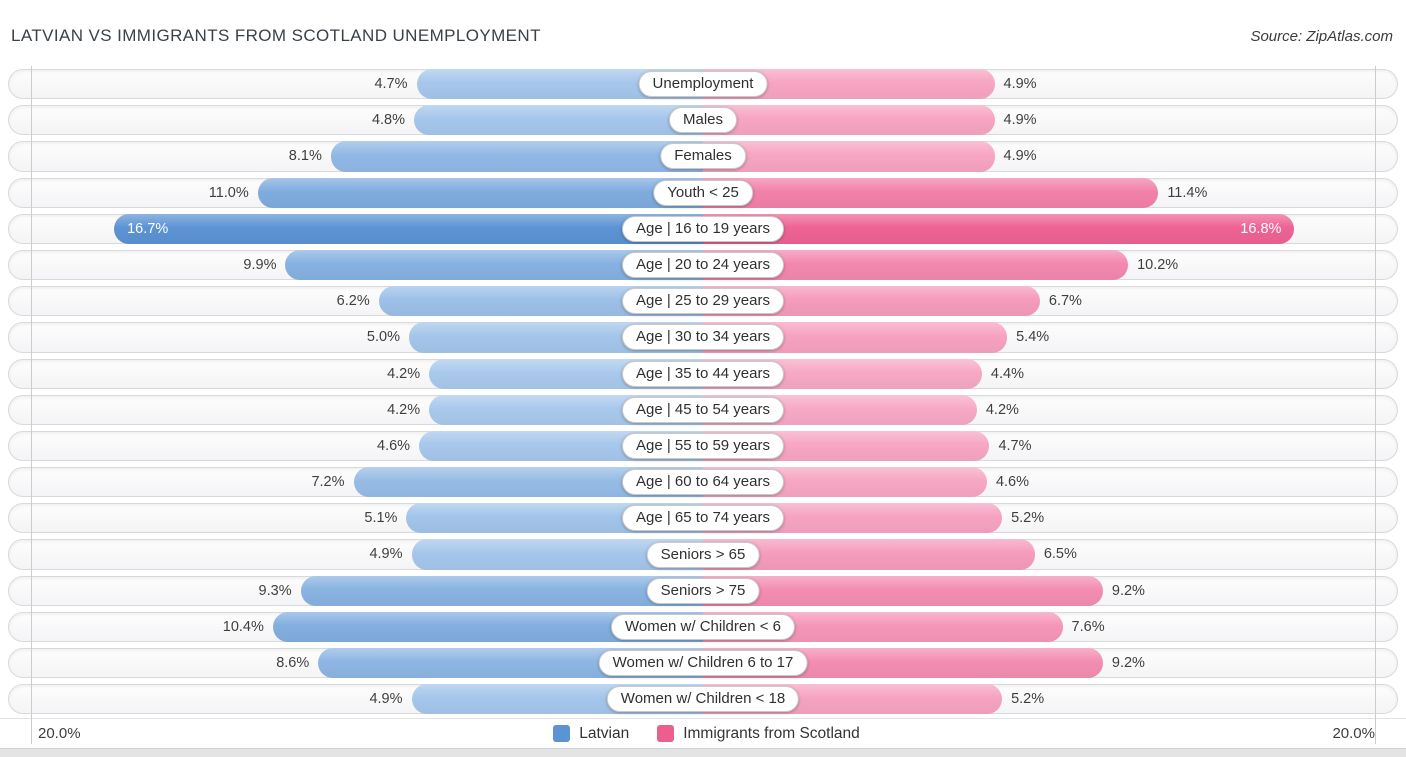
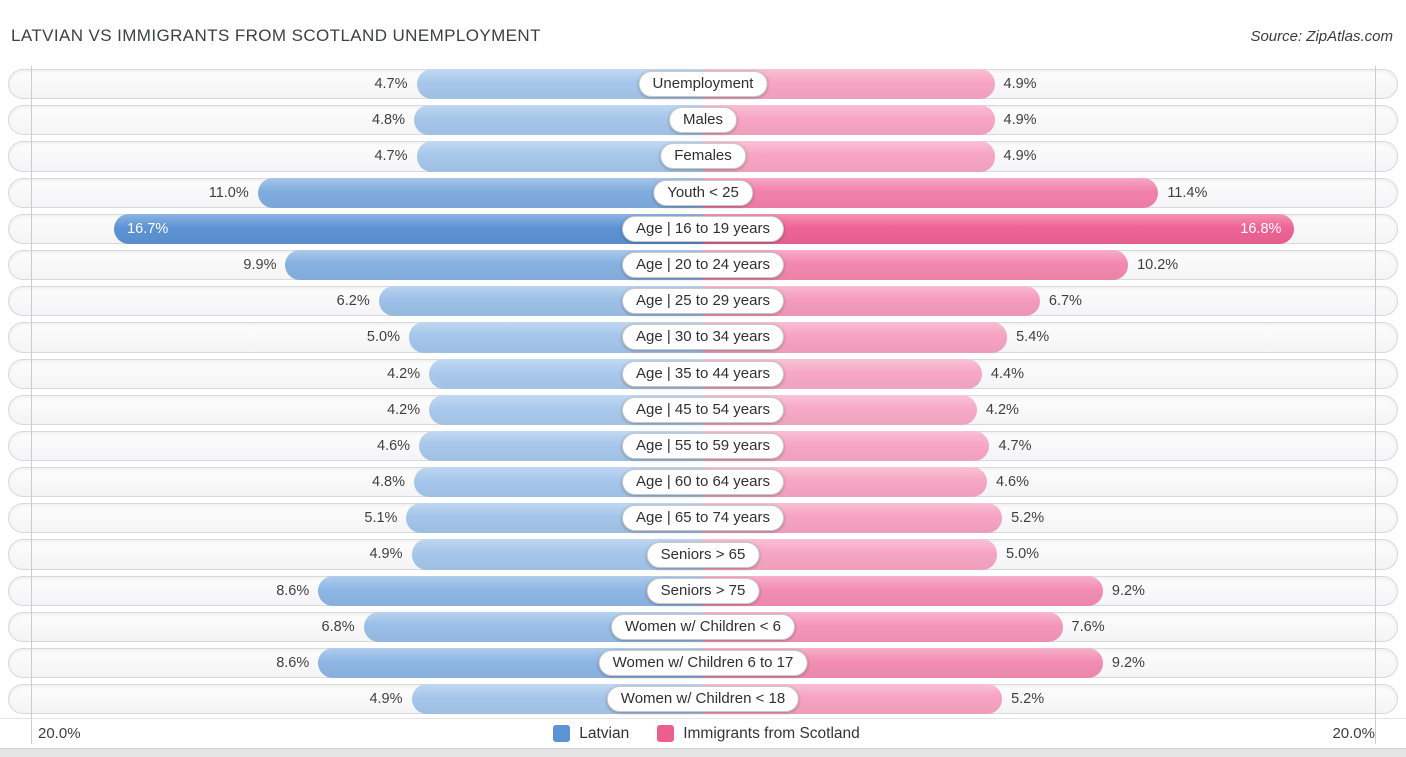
Latvian/Females: 8.1% -> 4.7%
Latvian/Age | 60 to 64 years: 7.2% -> 4.8%
Immigrants from Scotland/Seniors > 65: 6.5% -> 5.0%
Latvian/Seniors > 75: 9.3% -> 8.6%
Latvian/Women w/ Children < 6: 10.4% -> 6.8%
